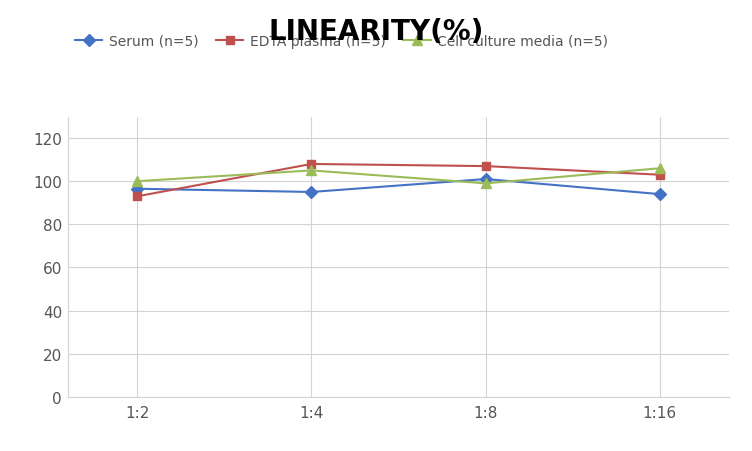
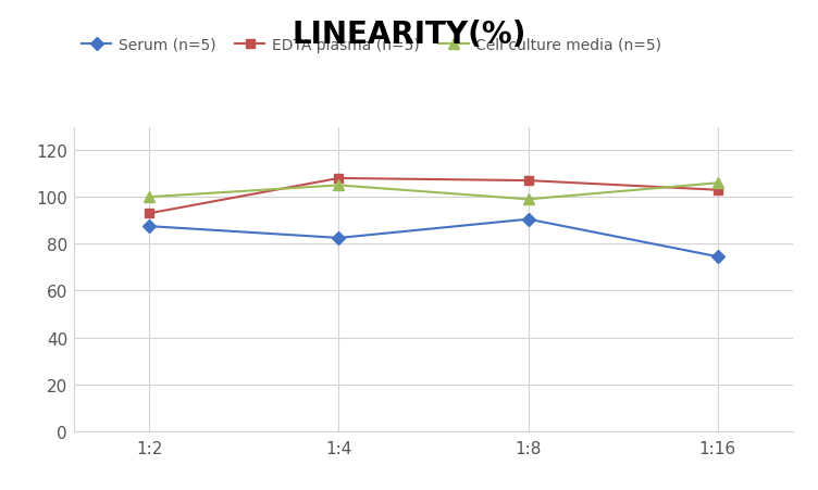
Serum (n=5)/1:2: 96.5 -> 87.5
Serum (n=5)/1:4: 95.0 -> 82.5
Serum (n=5)/1:8: 101.0 -> 90.5
Serum (n=5)/1:16: 94.0 -> 74.5
